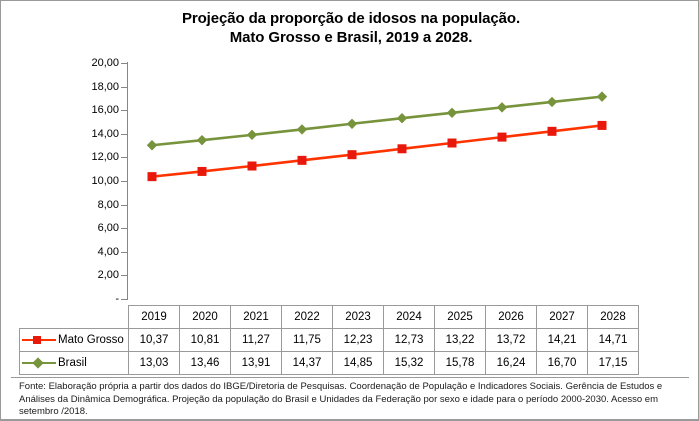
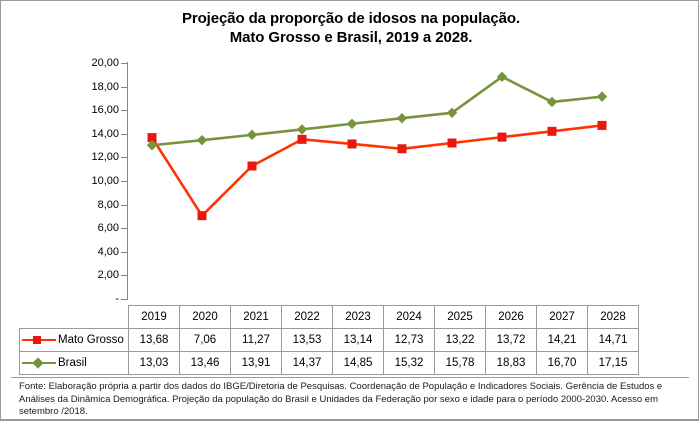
Mato Grosso/2019: 10,37 -> 13,68
Mato Grosso/2020: 10,81 -> 7,06
Mato Grosso/2022: 11,75 -> 13,53
Mato Grosso/2023: 12,23 -> 13,14
Brasil/2026: 16,24 -> 18,83
